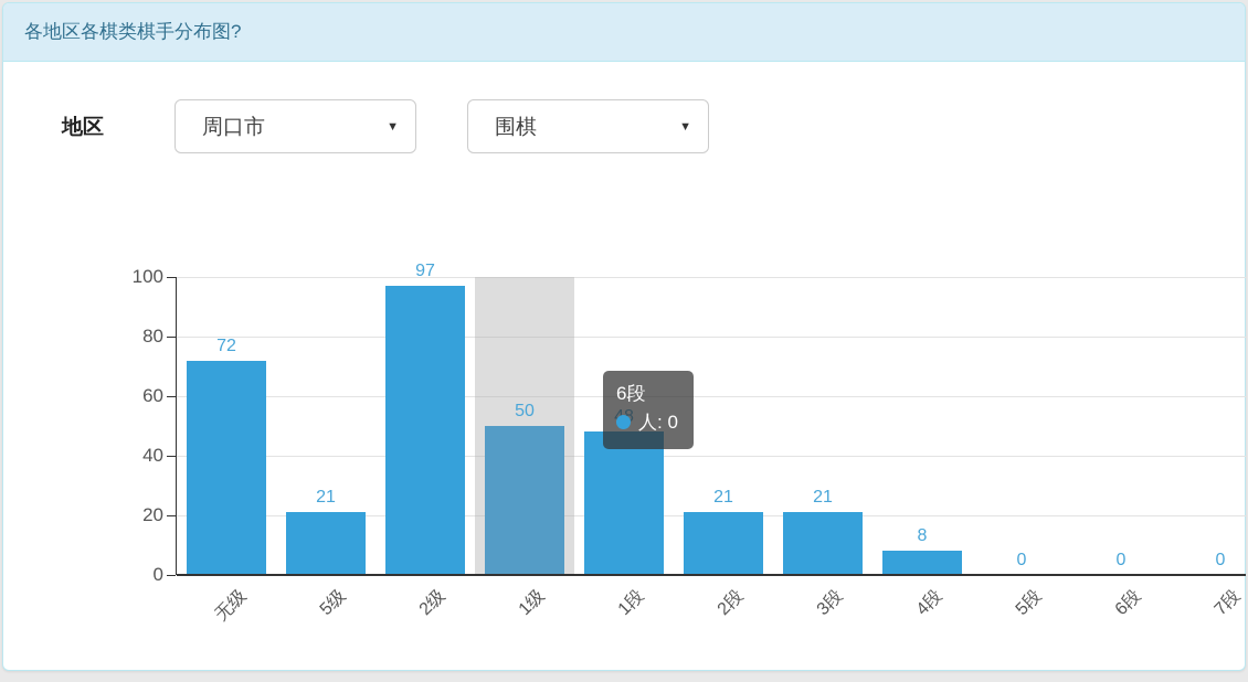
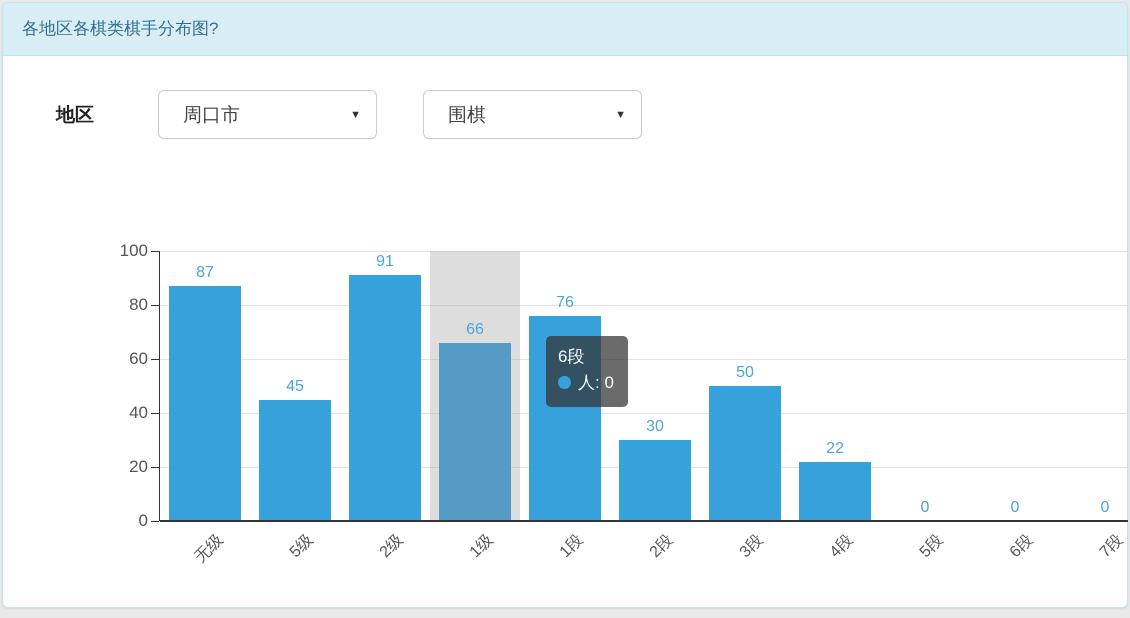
无级: 72 -> 87
5级: 21 -> 45
2级: 97 -> 91
1级: 50 -> 66
1段: 48 -> 76
2段: 21 -> 30
3段: 21 -> 50
4段: 8 -> 22
